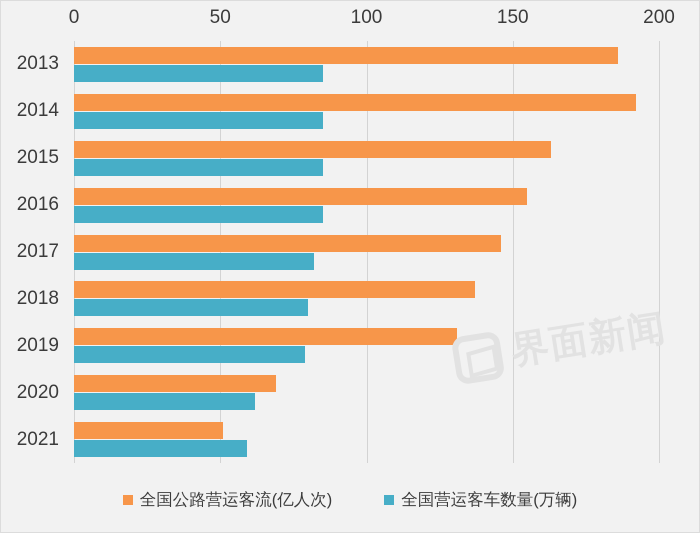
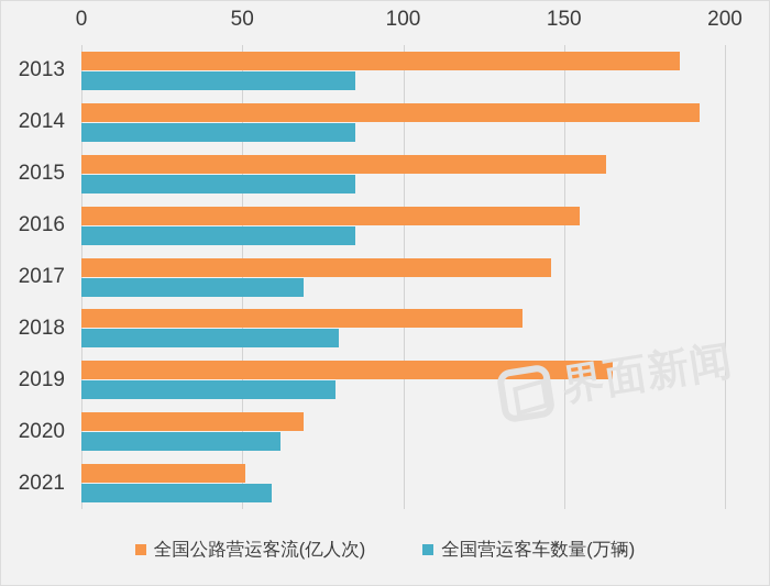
全国营运客车数量(万辆)/2017: 82 -> 69
全国公路营运客流(亿人次)/2019: 131 -> 165
